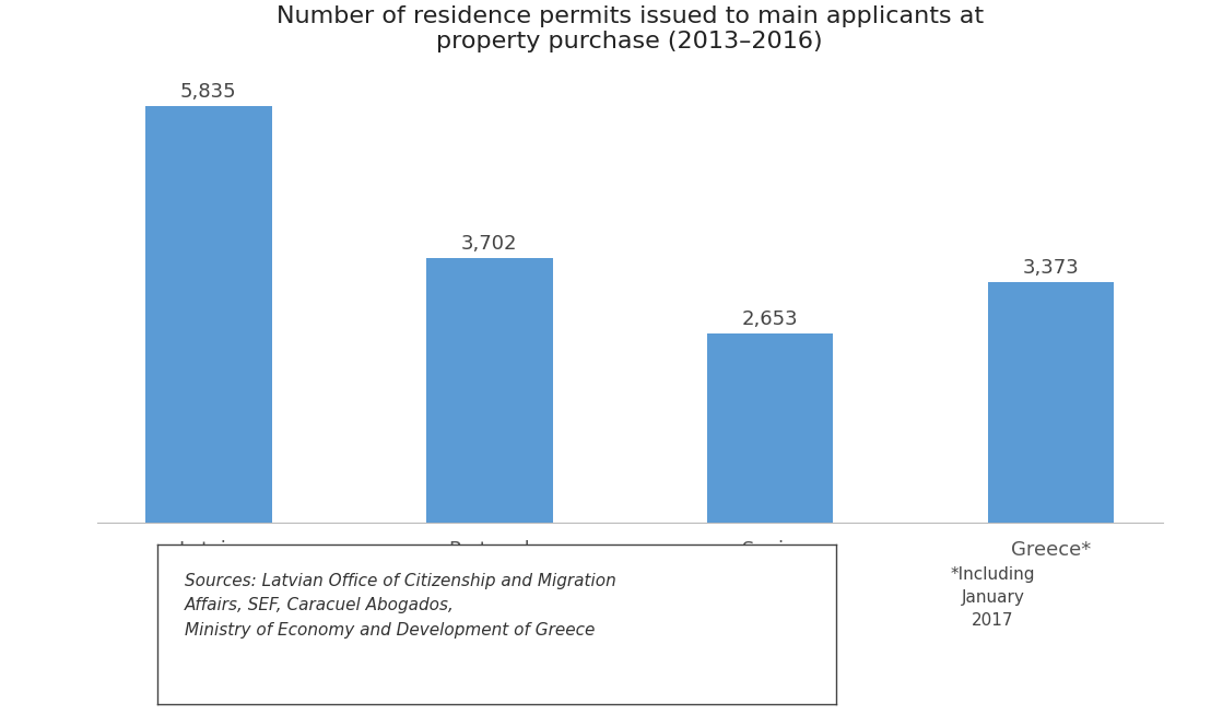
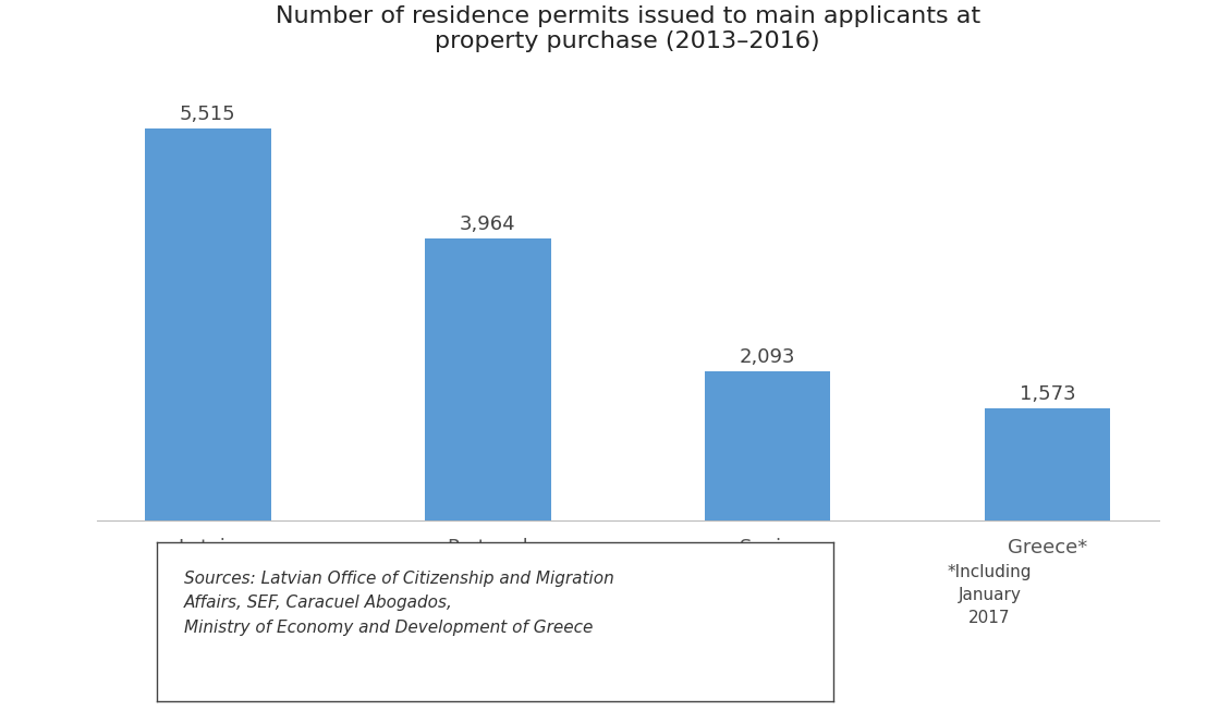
Latvia: 5,835 -> 5,515
Portugal: 3,702 -> 3,964
Spain: 2,653 -> 2,093
Greece*: 3,373 -> 1,573
